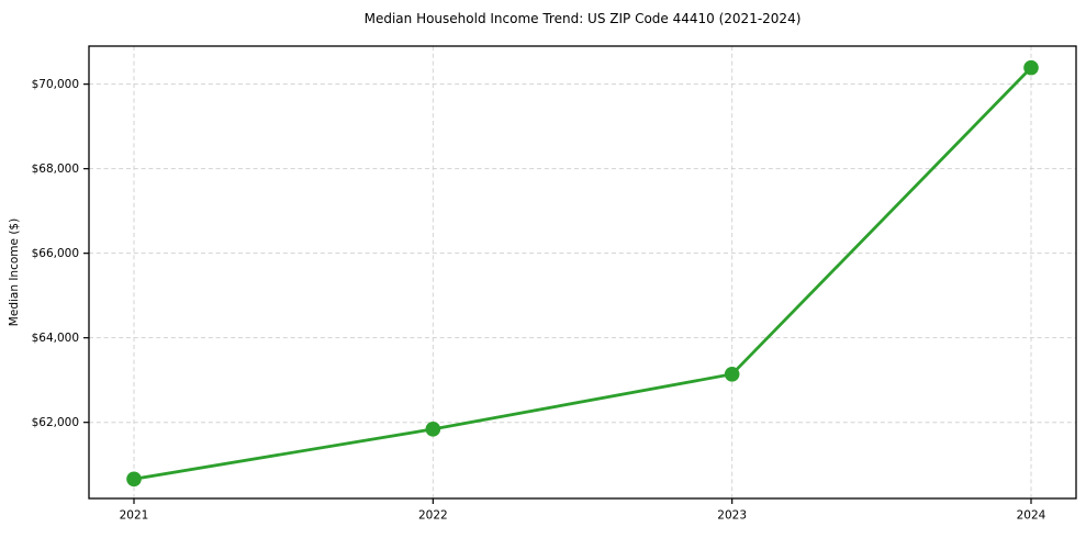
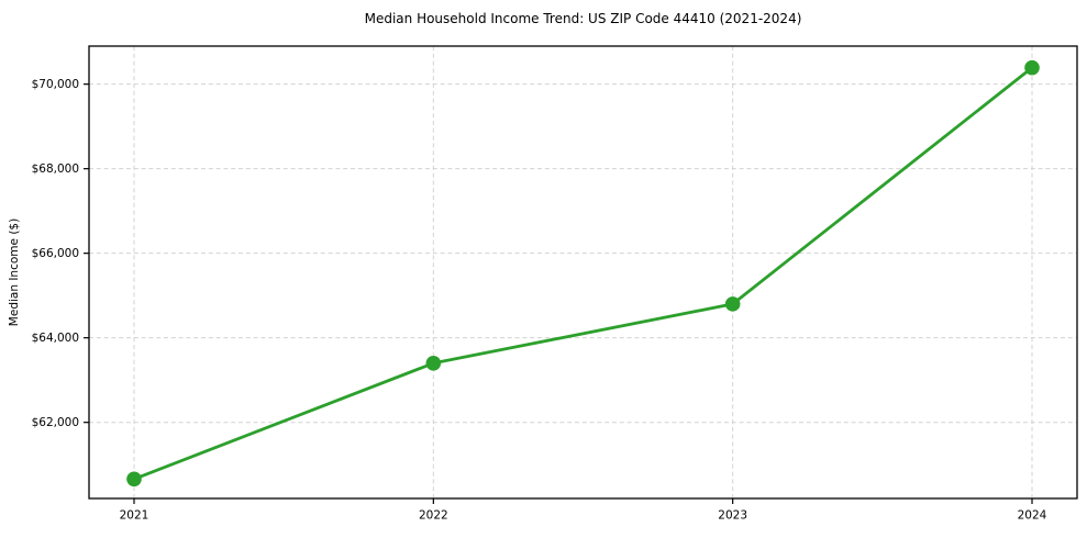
2022: $61800 -> $63400
2023: $63100 -> $64800
